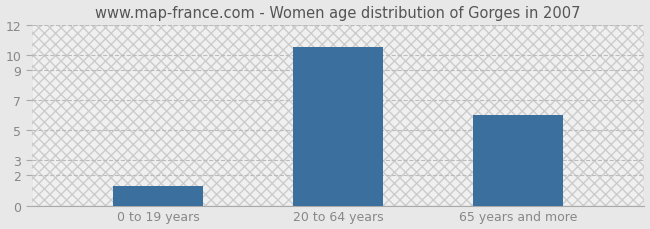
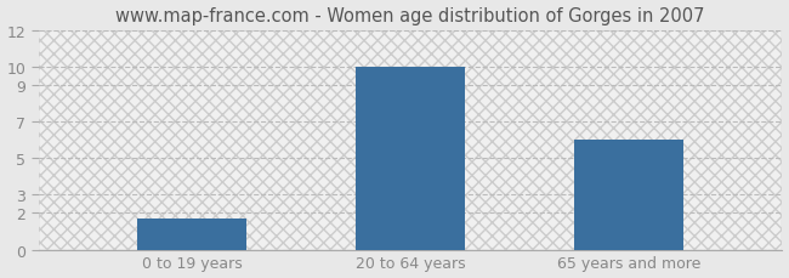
0 to 19 years: 1.3 -> 1.7
20 to 64 years: 10.5 -> 10.0
